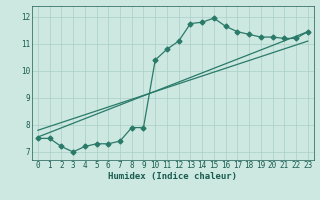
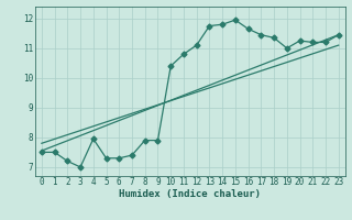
4: 7.20 -> 7.95
19: 11.25 -> 11.00
